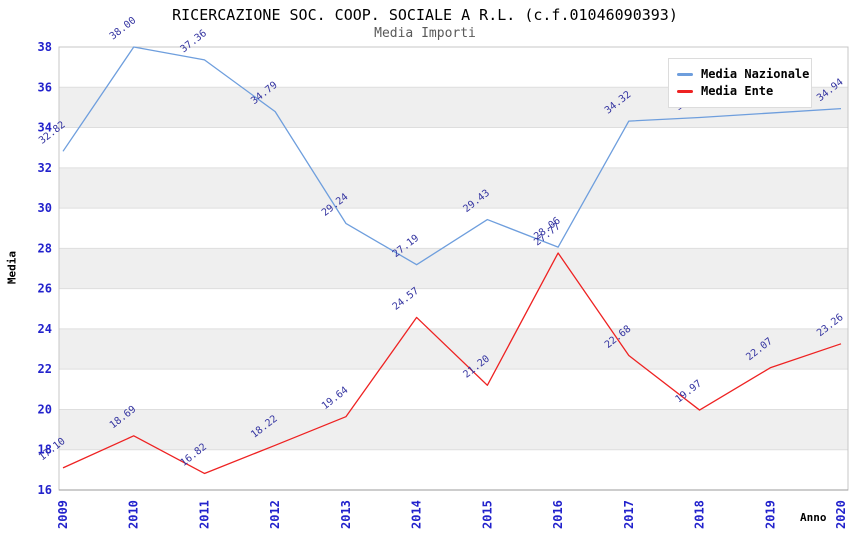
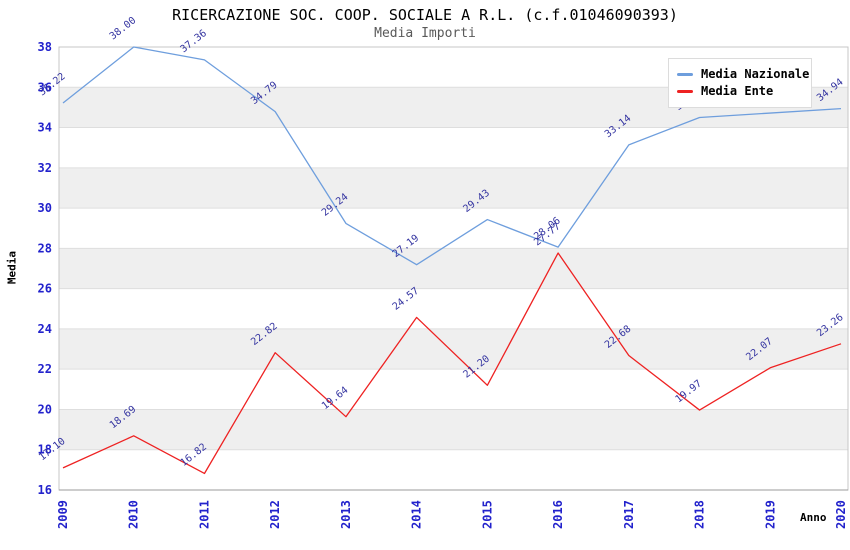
Media Nazionale/2009: 32.82 -> 35.22
Media Ente/2012: 18.22 -> 22.82
Media Nazionale/2017: 34.32 -> 33.14
